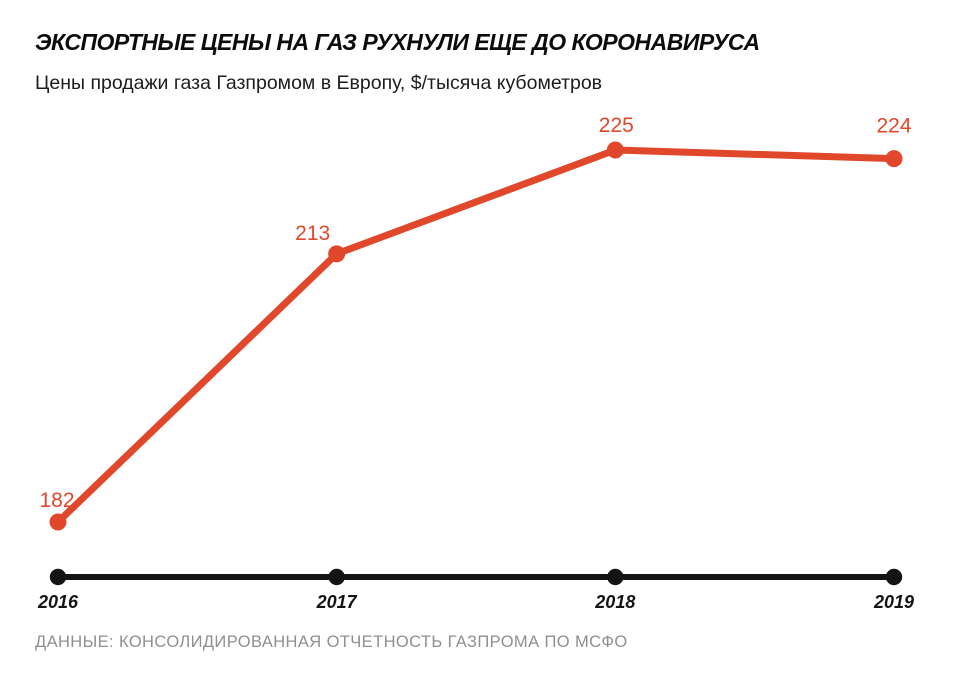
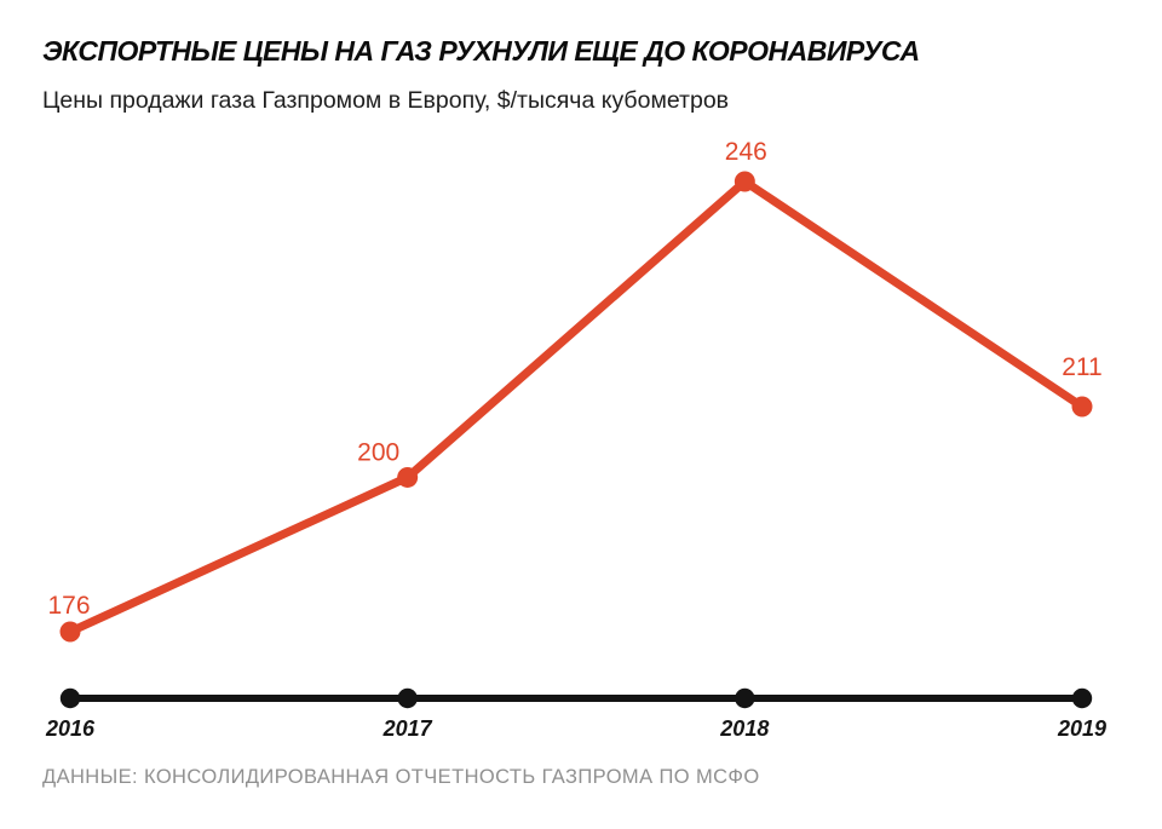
2016: 182 -> 176
2017: 213 -> 200
2018: 225 -> 246
2019: 224 -> 211
